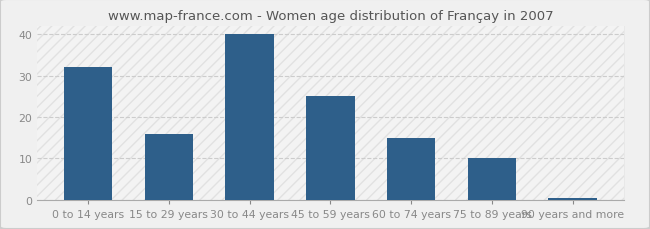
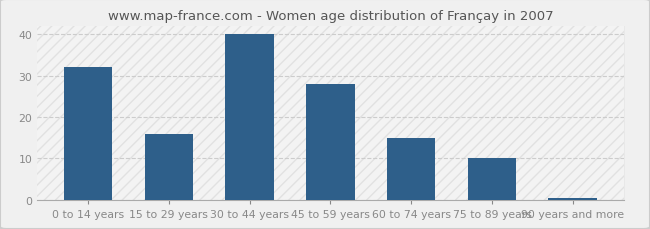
45 to 59 years: 25.0 -> 28.0
